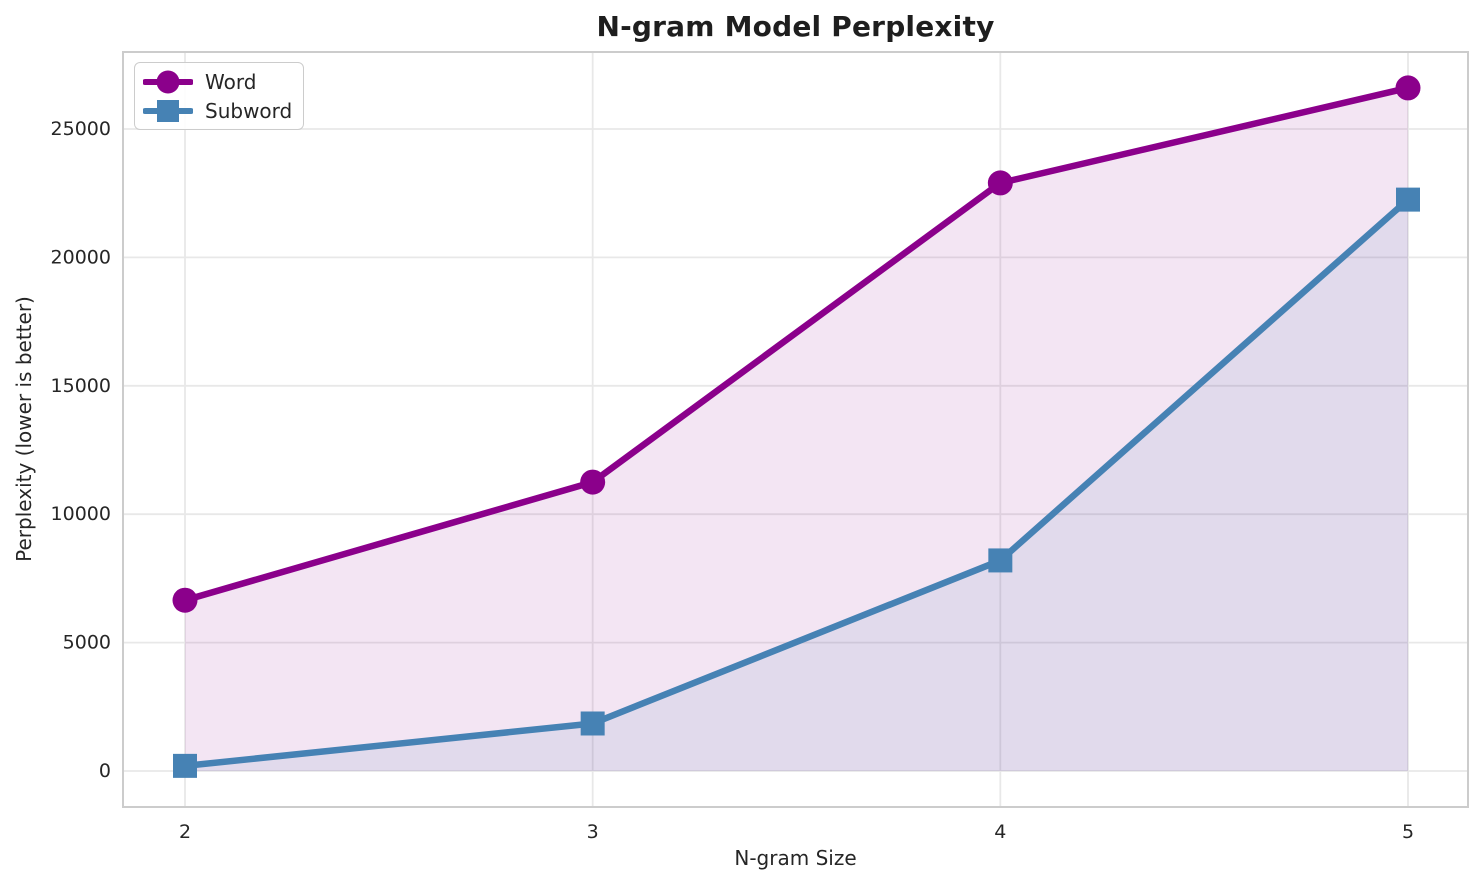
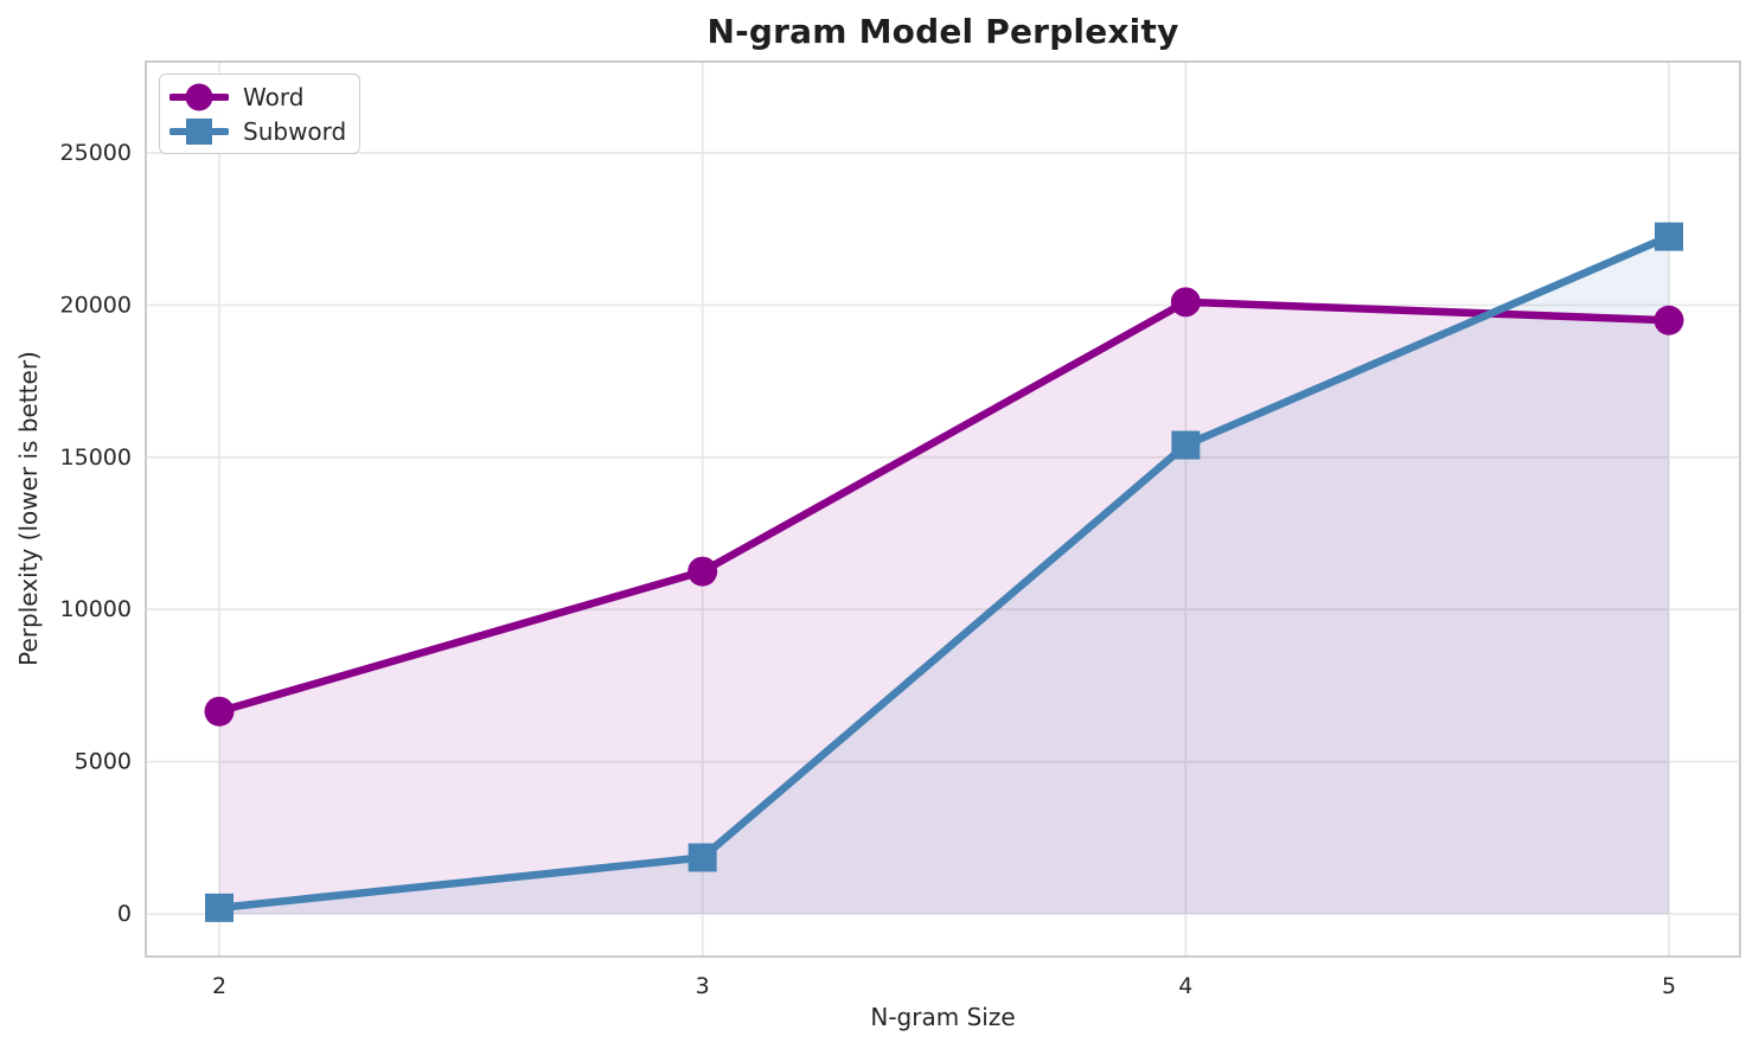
Word/4: 22900 -> 20100
Subword/4: 8200 -> 15400
Word/5: 26600 -> 19500
